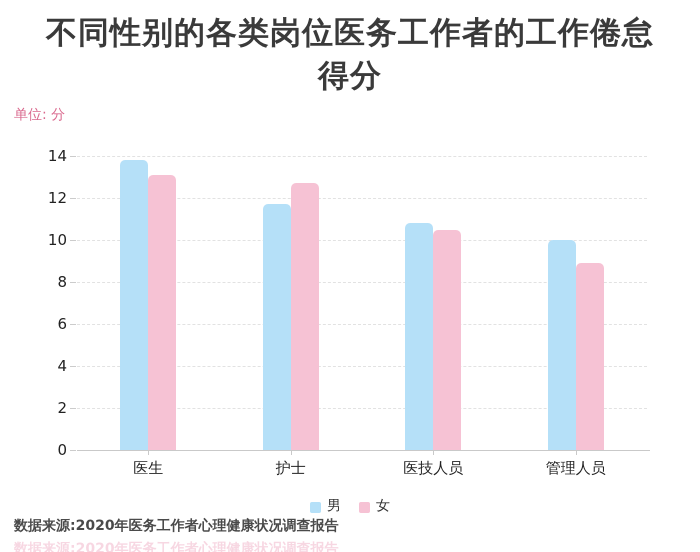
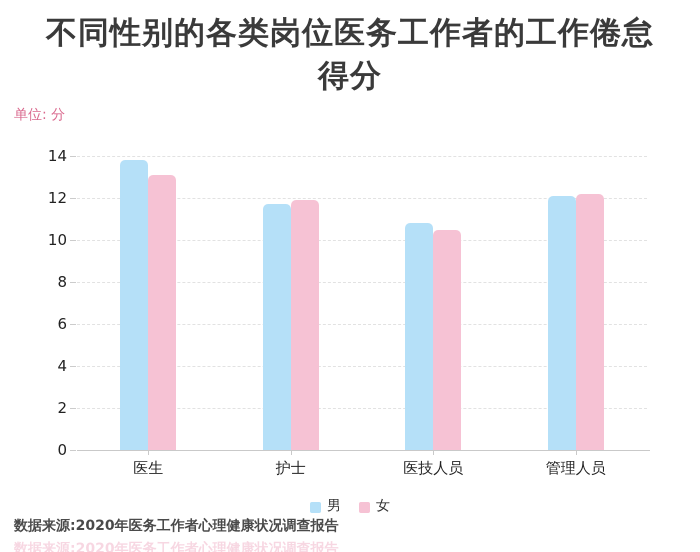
女/护士: 12.7 -> 11.9
男/管理人员: 10.0 -> 12.1
女/管理人员: 8.9 -> 12.2
